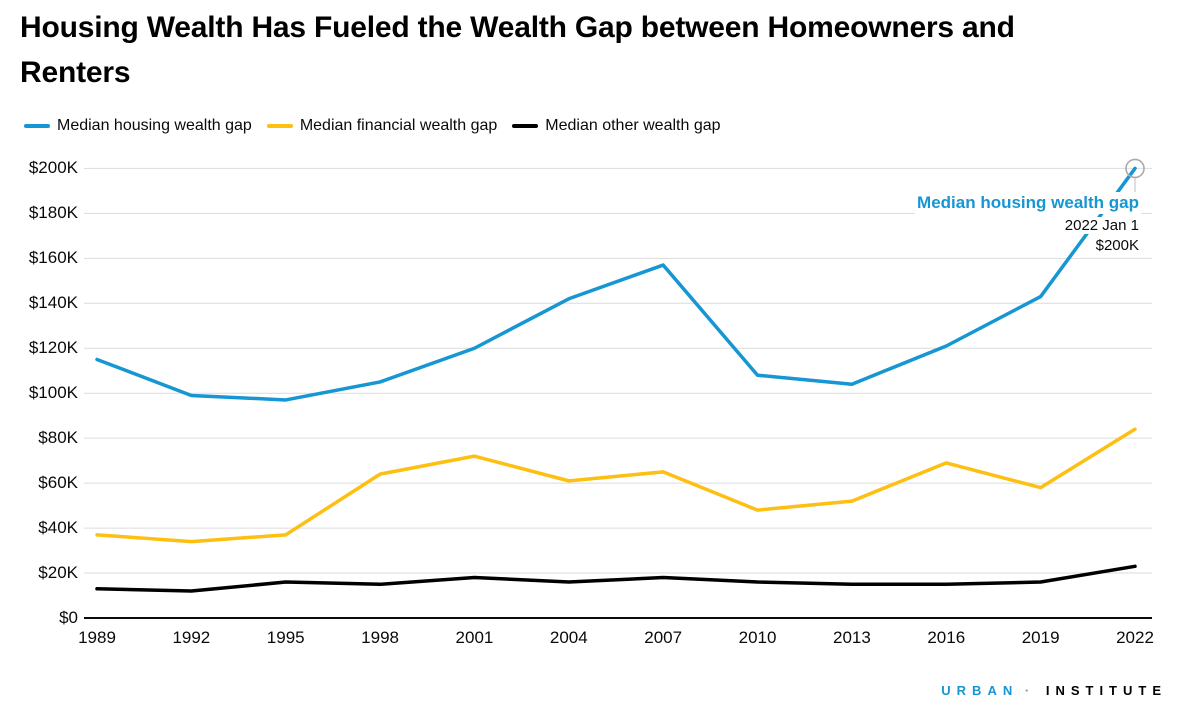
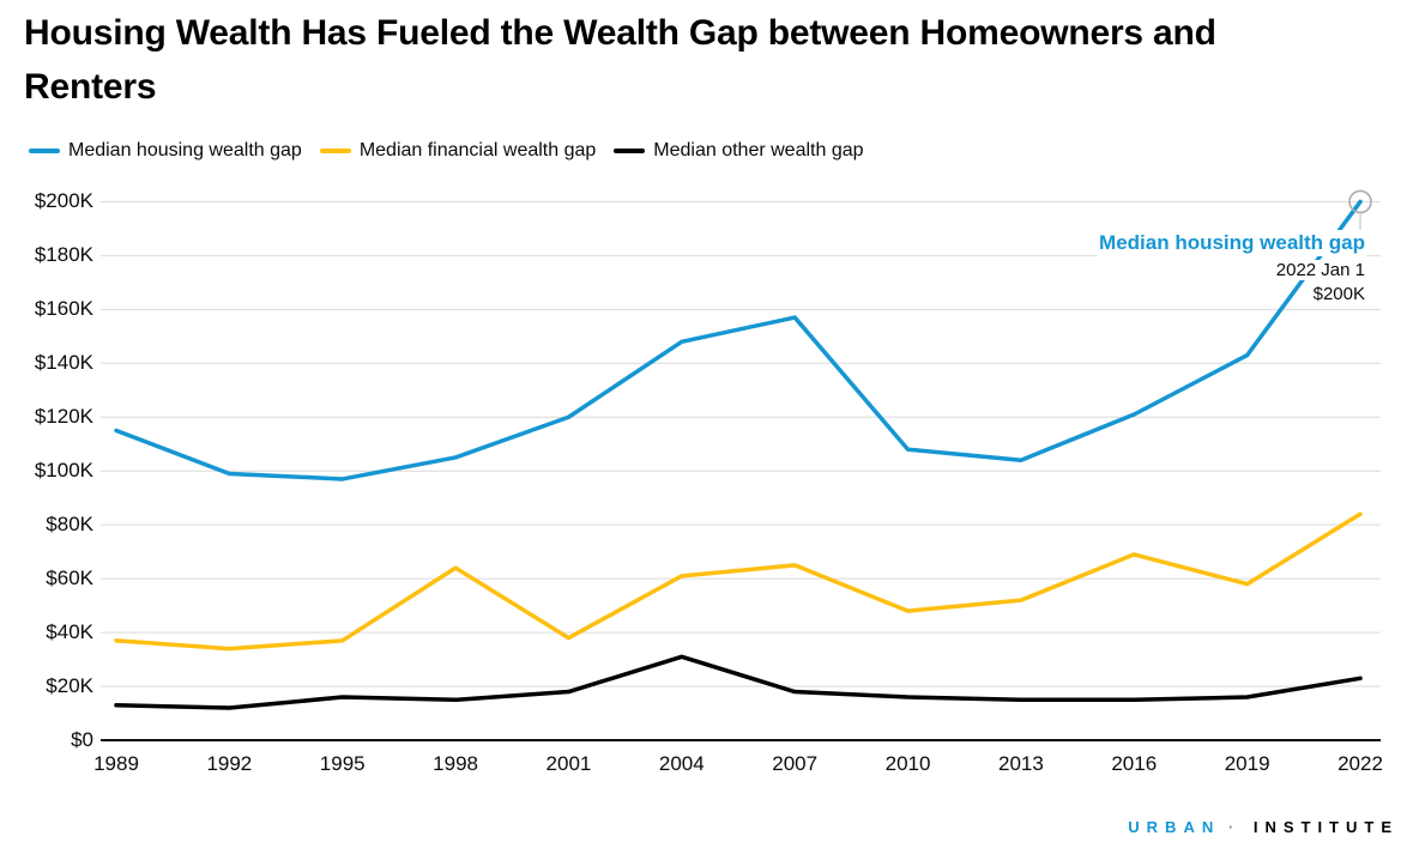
Median financial wealth gap/2001: $72K -> $38K
Median housing wealth gap/2004: $142K -> $148K
Median other wealth gap/2004: $16K -> $31K
